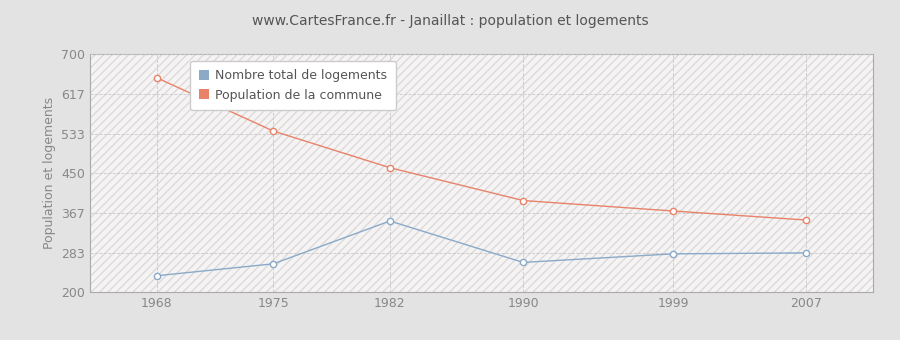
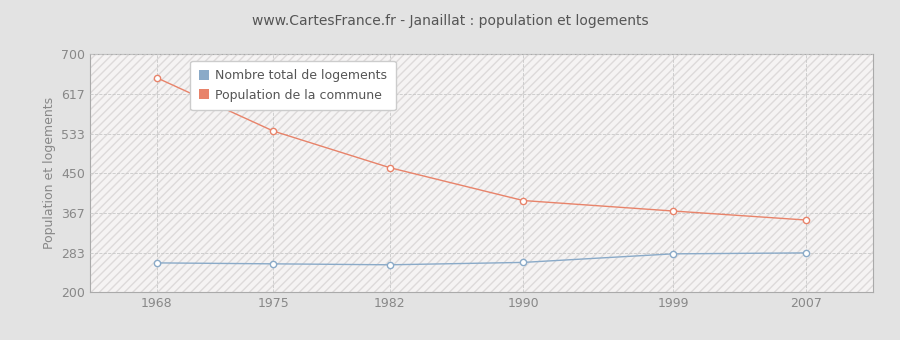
Nombre total de logements/1968: 235 -> 262
Nombre total de logements/1982: 350 -> 258
